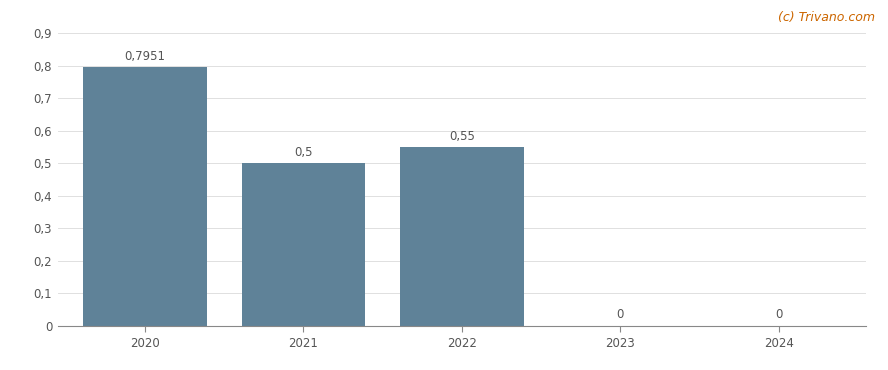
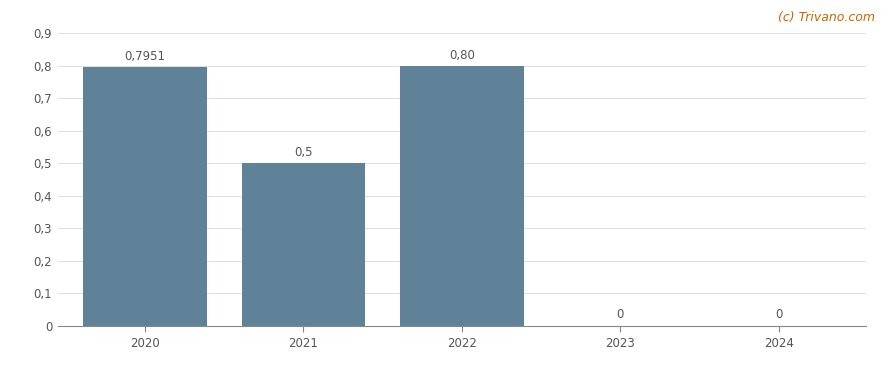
2022: 0,55 -> 0,80
